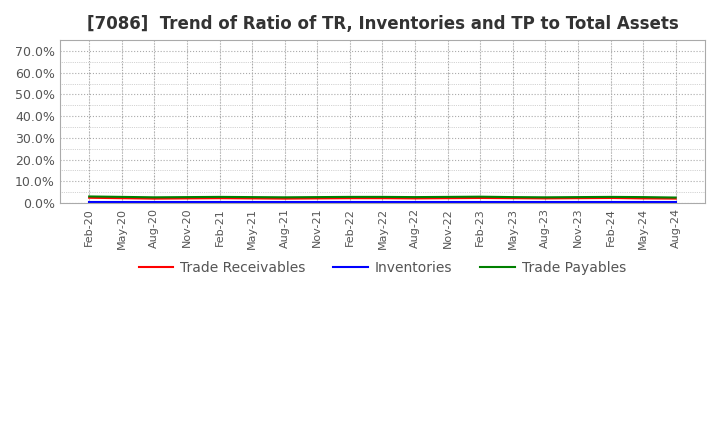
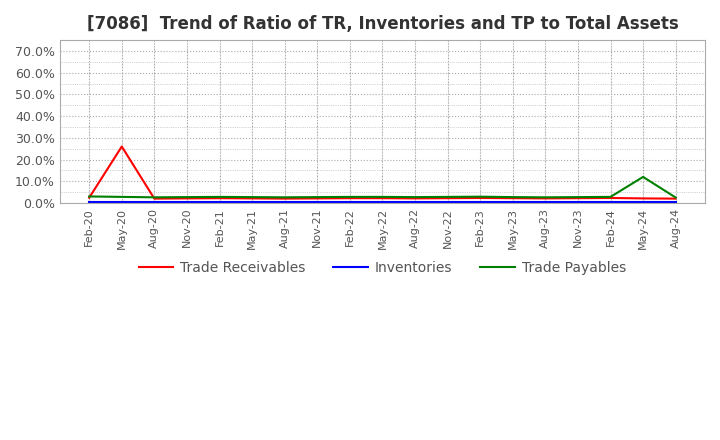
Trade Receivables/May-20: 2.2% -> 26.0%
Trade Payables/May-24: 2.7% -> 12.0%
